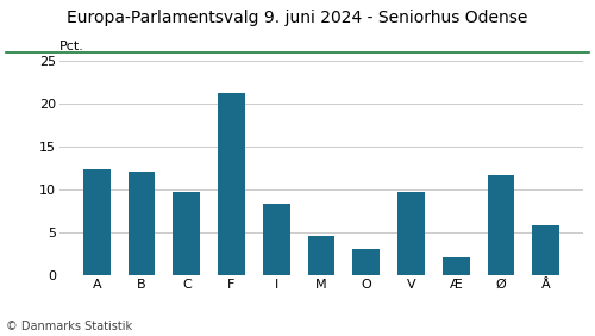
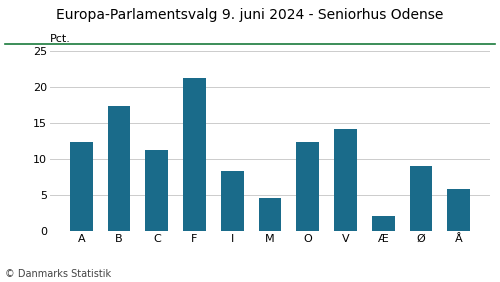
B: 12.1 -> 17.4
C: 9.7 -> 11.2
O: 3.1 -> 12.4
V: 9.7 -> 14.2
Ø: 11.7 -> 9.0
